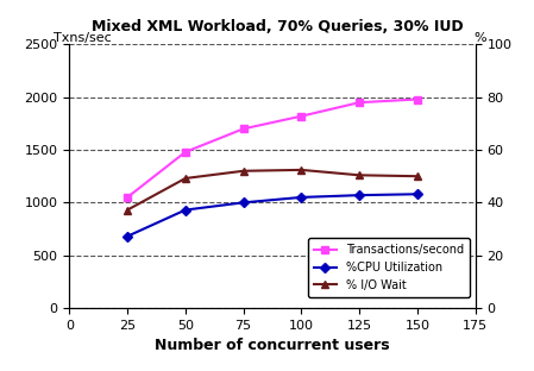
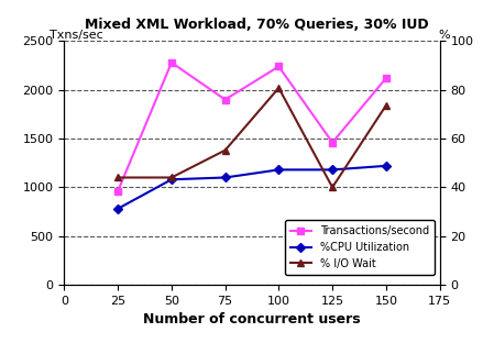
Transactions/second/25: 1050 -> 960
%CPU Utilization/25: 680 -> 780
% I/O Wait/25: 930 -> 1100
Transactions/second/50: 1480 -> 2280
%CPU Utilization/50: 930 -> 1080
% I/O Wait/50: 1230 -> 1100
Transactions/second/75: 1700 -> 1900
%CPU Utilization/75: 1000 -> 1100
% I/O Wait/75: 1300 -> 1380
Transactions/second/100: 1820 -> 2240
%CPU Utilization/100: 1050 -> 1180
% I/O Wait/100: 1310 -> 2020
Transactions/second/125: 1950 -> 1460
%CPU Utilization/125: 1070 -> 1180
% I/O Wait/125: 1260 -> 1000
Transactions/second/150: 1980 -> 2120
%CPU Utilization/150: 1080 -> 1220
% I/O Wait/150: 1250 -> 1840
